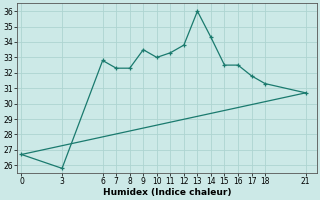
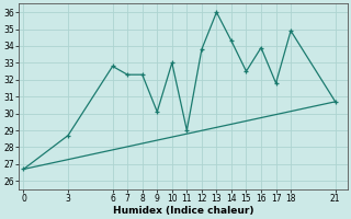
3: 25.8 -> 28.7
9: 33.5 -> 30.1
11: 33.3 -> 29.0
16: 32.5 -> 33.9
18: 31.3 -> 34.9
